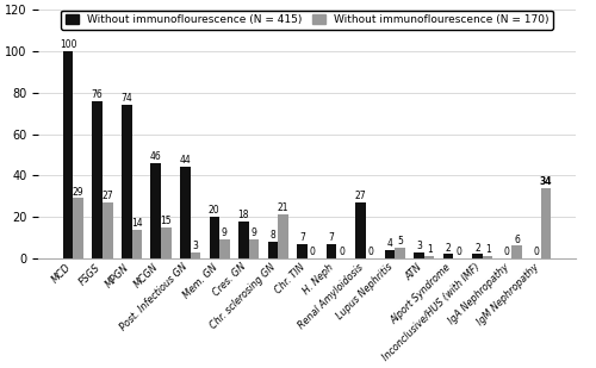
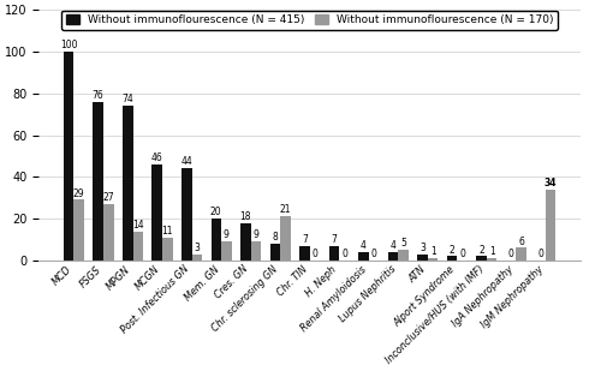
Without immunoflourescence (N = 170)/MCGN: 15 -> 11
Without immunoflourescence (N = 415)/Renal Amyloidosis: 27 -> 4
